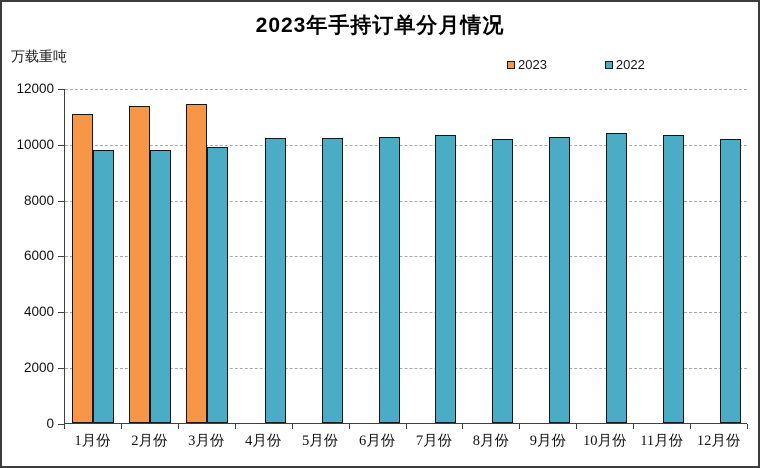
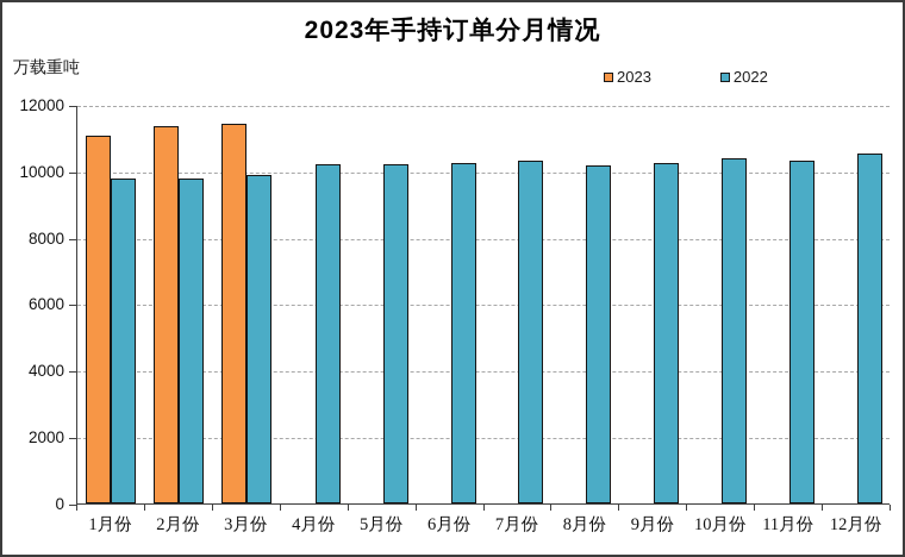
2022/12月份: 10200 -> 10600
